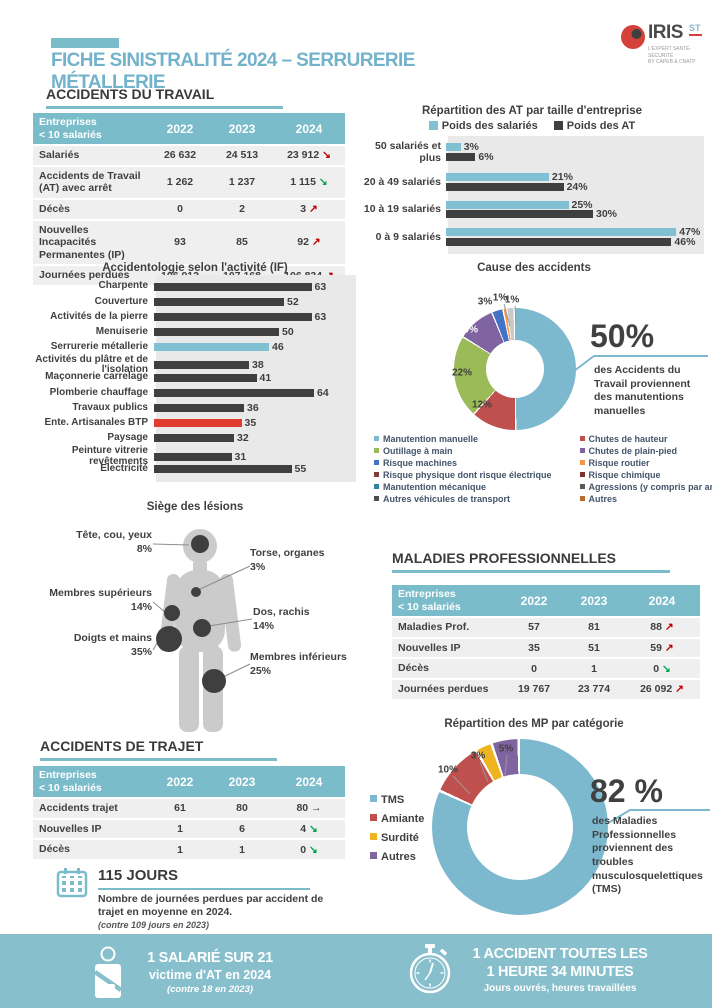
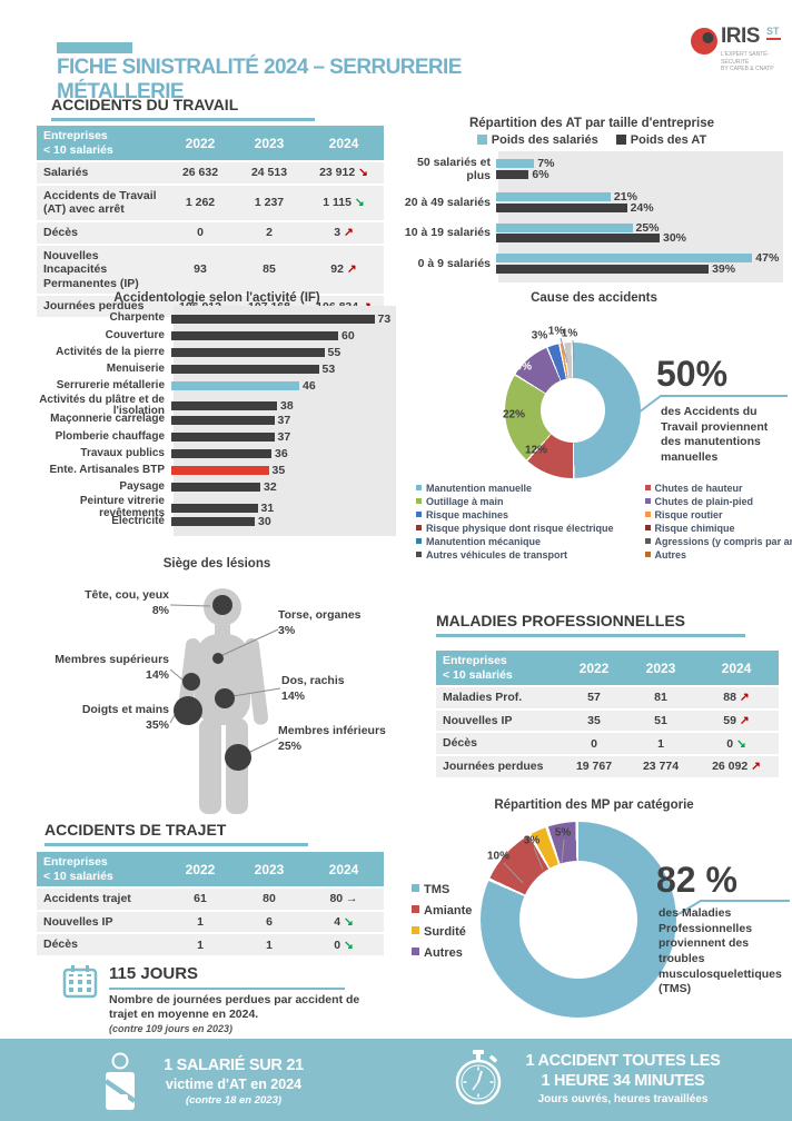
Répartition des AT par taille d'entreprise/Poids des salariés/50 salariés et plus: 3% -> 7%
Répartition des AT par taille d'entreprise/Poids des AT/0 à 9 salariés: 46% -> 39%
Accidentologie selon l'activité (IF)/Charpente: 63 -> 73
Accidentologie selon l'activité (IF)/Couverture: 52 -> 60
Accidentologie selon l'activité (IF)/Activités de la pierre: 63 -> 55
Accidentologie selon l'activité (IF)/Menuiserie: 50 -> 53
Accidentologie selon l'activité (IF)/Maçonnerie carrelage: 41 -> 37
Accidentologie selon l'activité (IF)/Plomberie chauffage: 64 -> 37
Accidentologie selon l'activité (IF)/Electricité: 55 -> 30
